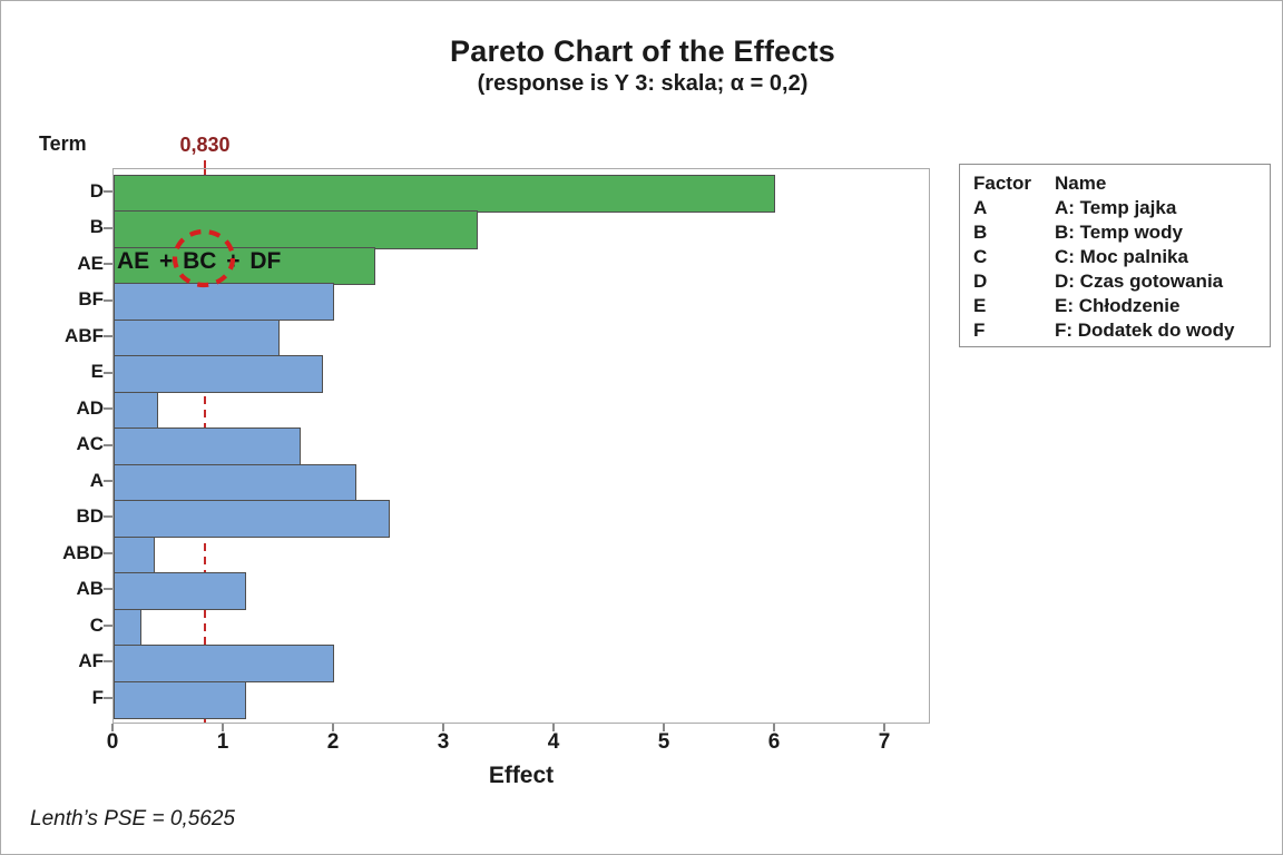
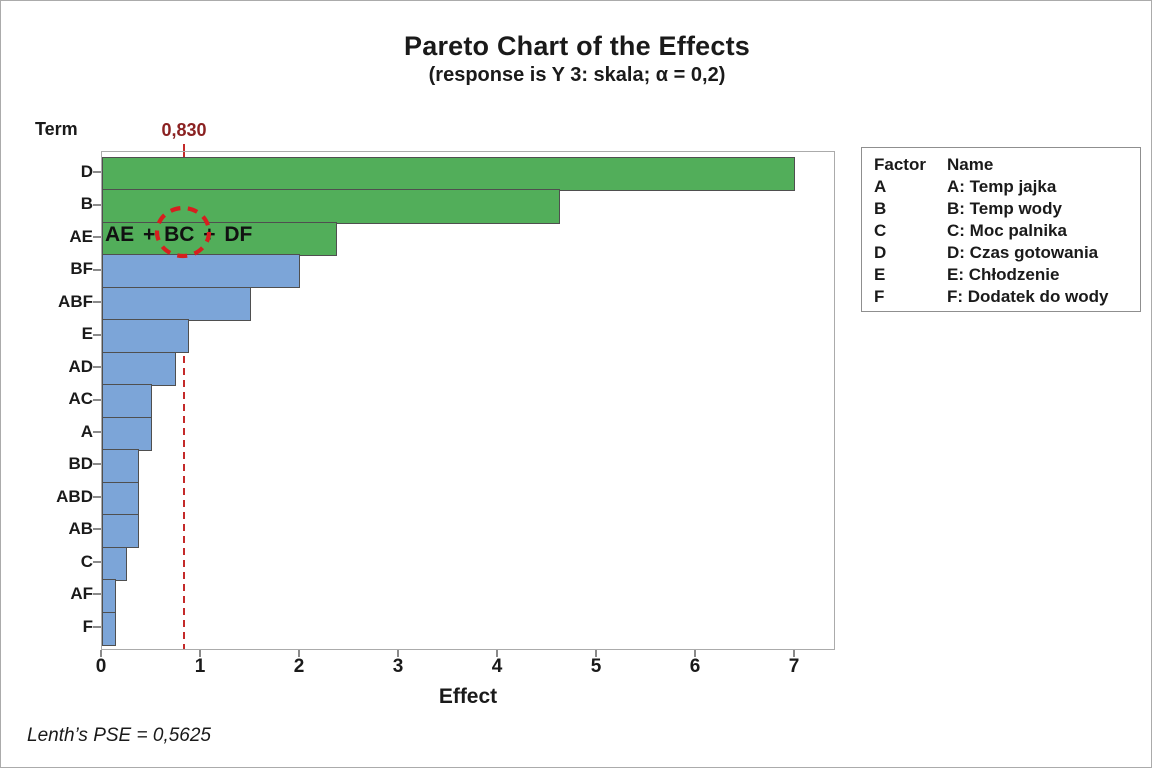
D: 6.0 -> 7.0
B: 3.3 -> 4.6
E: 1.9 -> 0.9
AD: 0.4 -> 0.8
AC: 1.7 -> 0.5
A: 2.2 -> 0.5
BD: 2.5 -> 0.4
AB: 1.2 -> 0.4
AF: 2.0 -> 0.1
F: 1.2 -> 0.1
